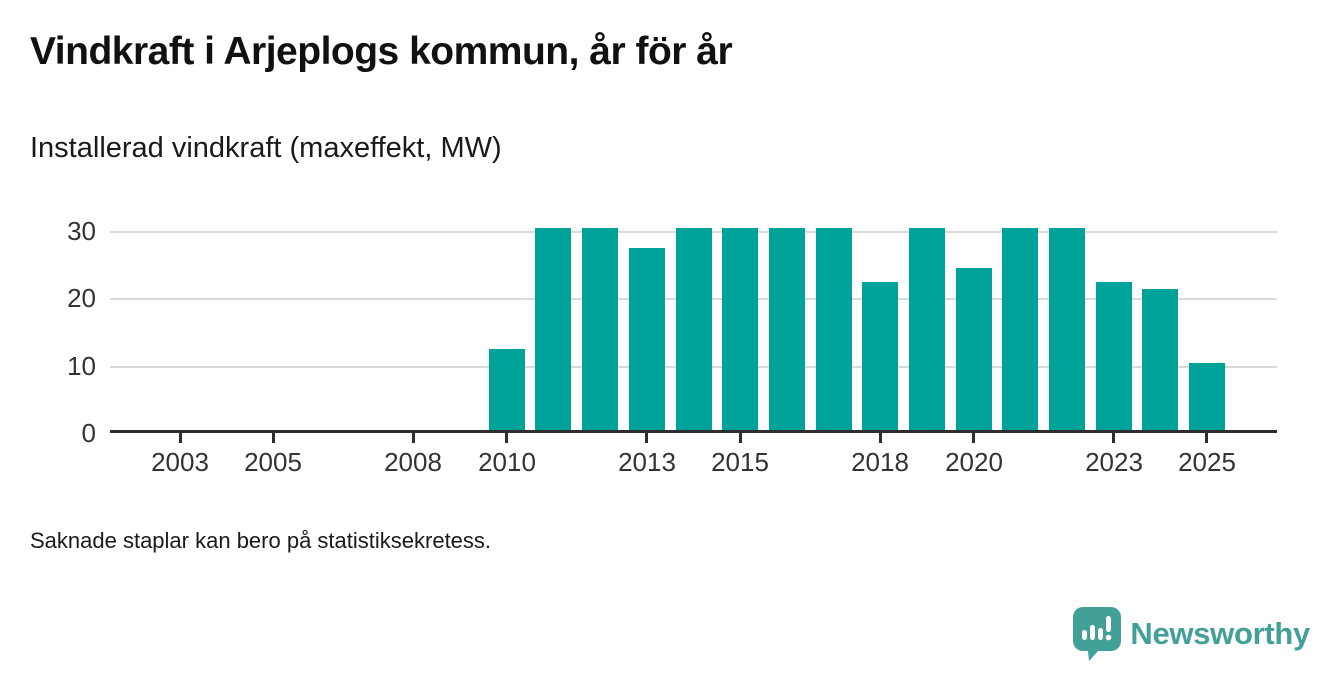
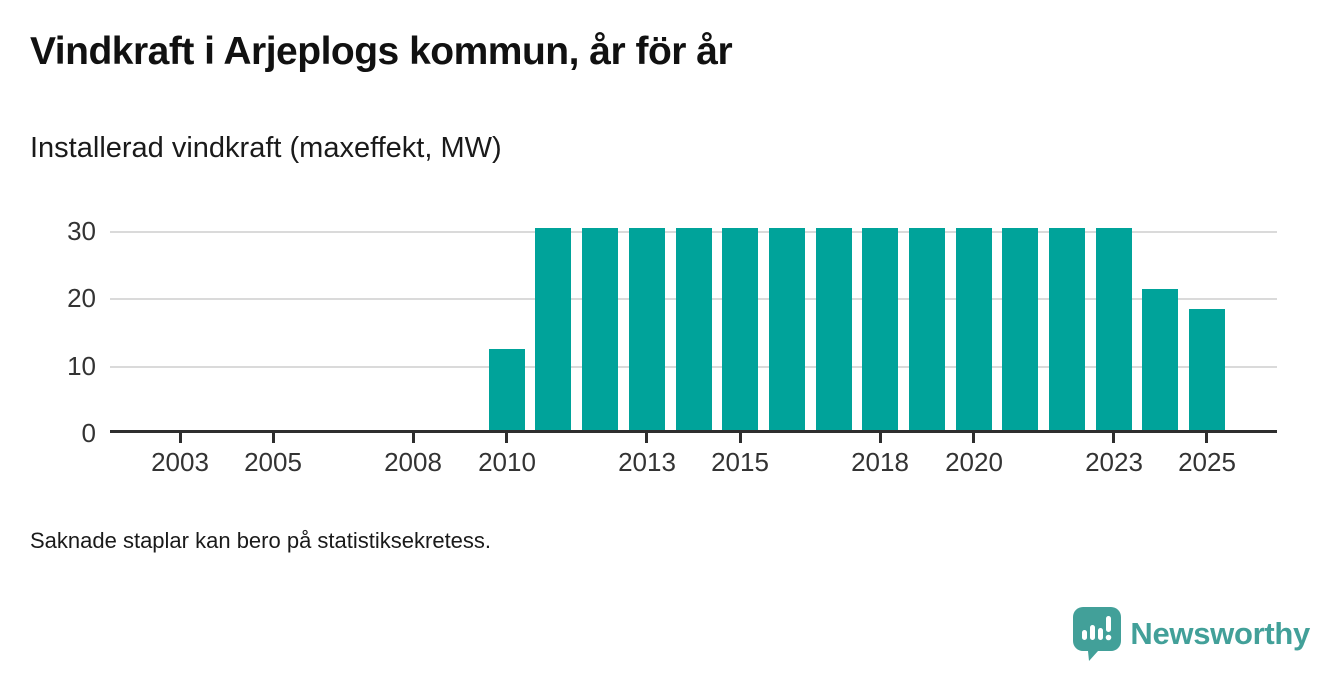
2013: 27 -> 30
2018: 22 -> 30
2020: 24 -> 30
2023: 22 -> 30
2025: 10 -> 18
